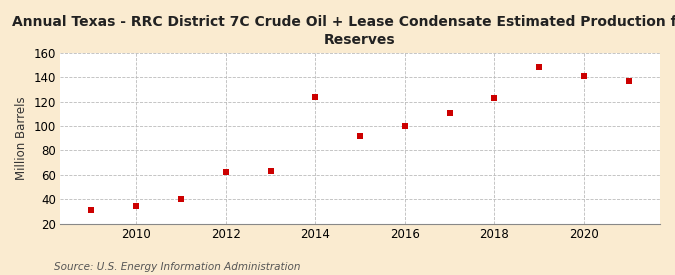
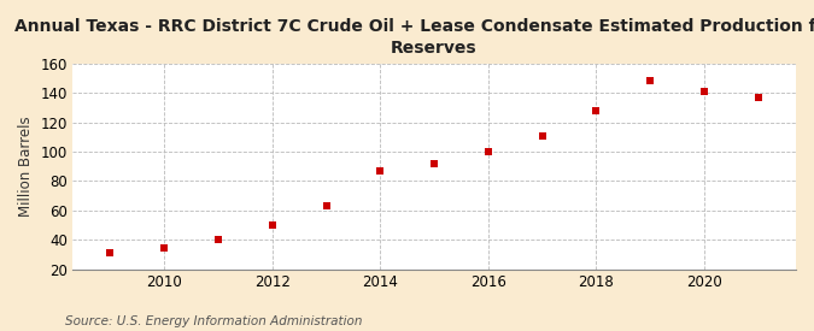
2012: 62 -> 50
2014: 124 -> 87
2018: 123 -> 128
